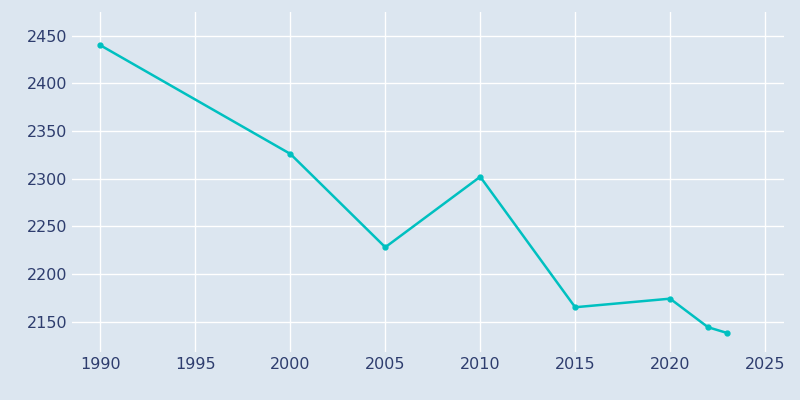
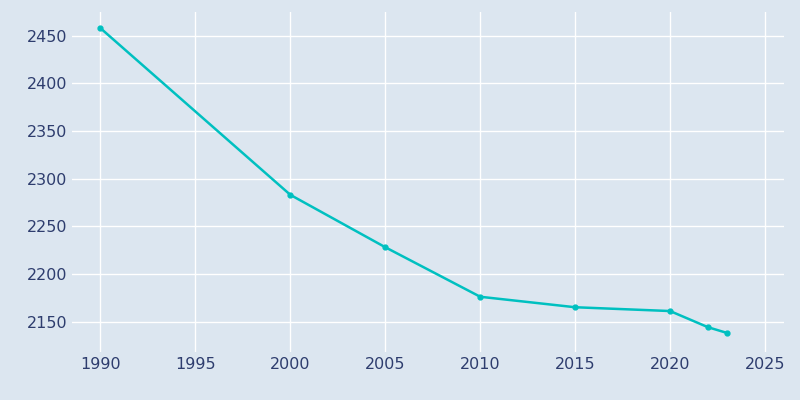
1990: 2440 -> 2458
2000: 2326 -> 2283
2010: 2302 -> 2176
2020: 2174 -> 2161
